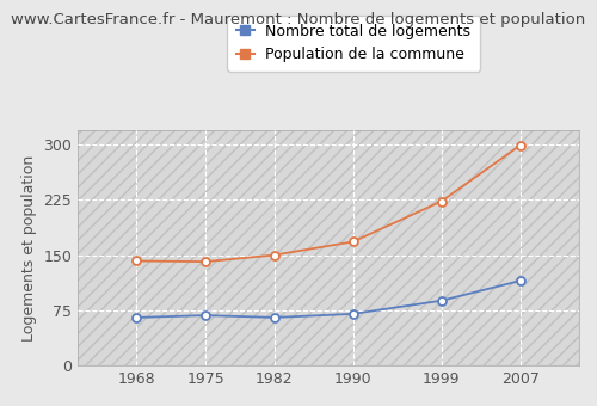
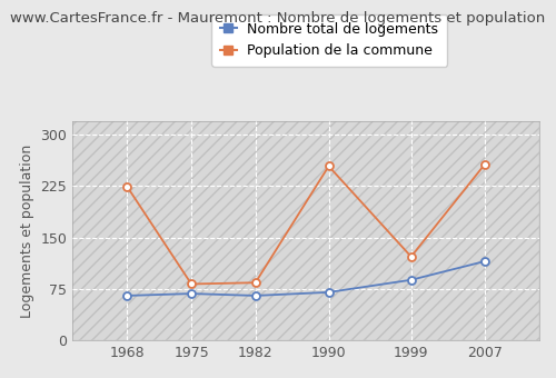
Population de la commune/1968: 142 -> 224
Population de la commune/1975: 141 -> 82
Population de la commune/1982: 150 -> 84
Population de la commune/1990: 168 -> 254
Population de la commune/1999: 223 -> 122
Population de la commune/2007: 299 -> 256
